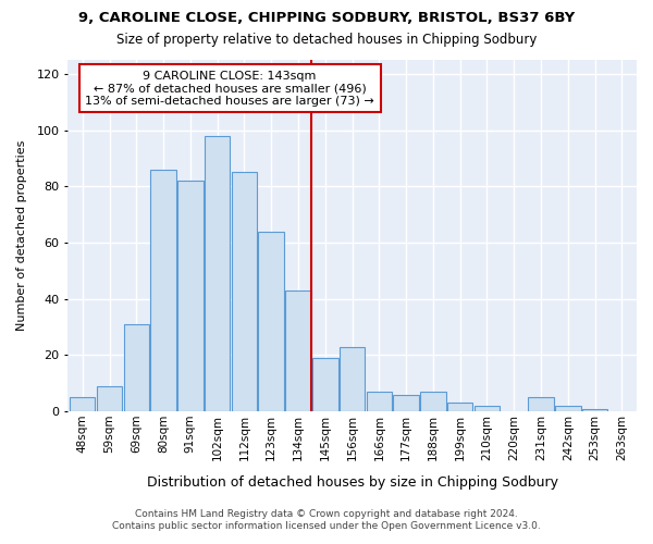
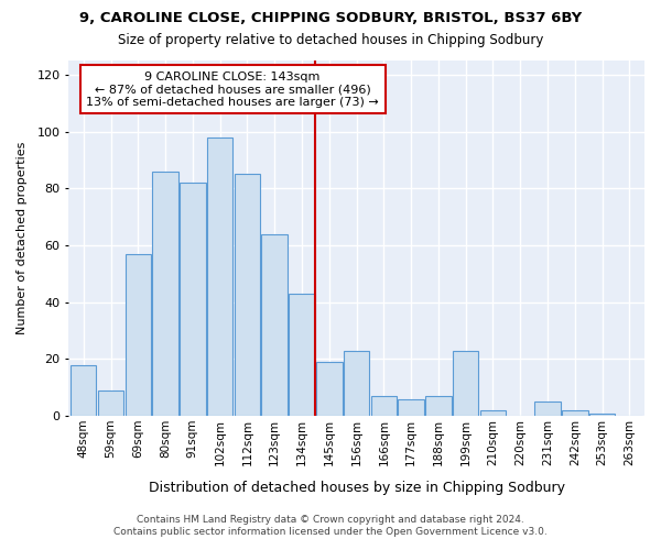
48sqm: 5 -> 18
69sqm: 31 -> 57
199sqm: 3 -> 23
